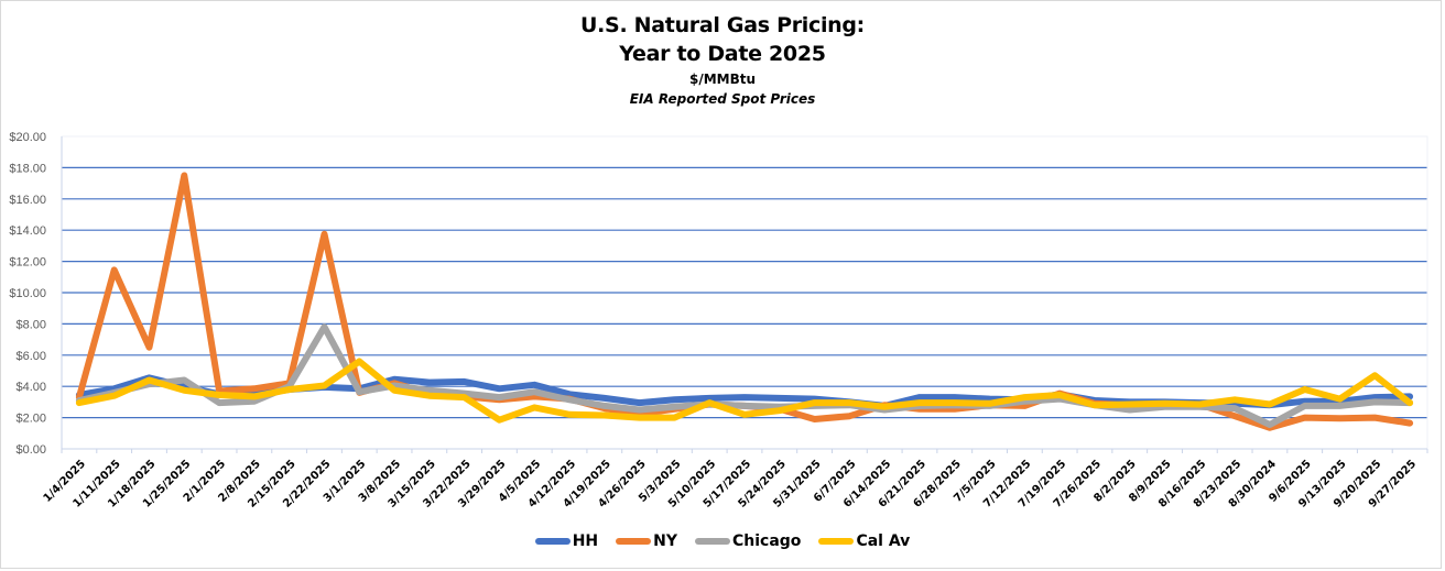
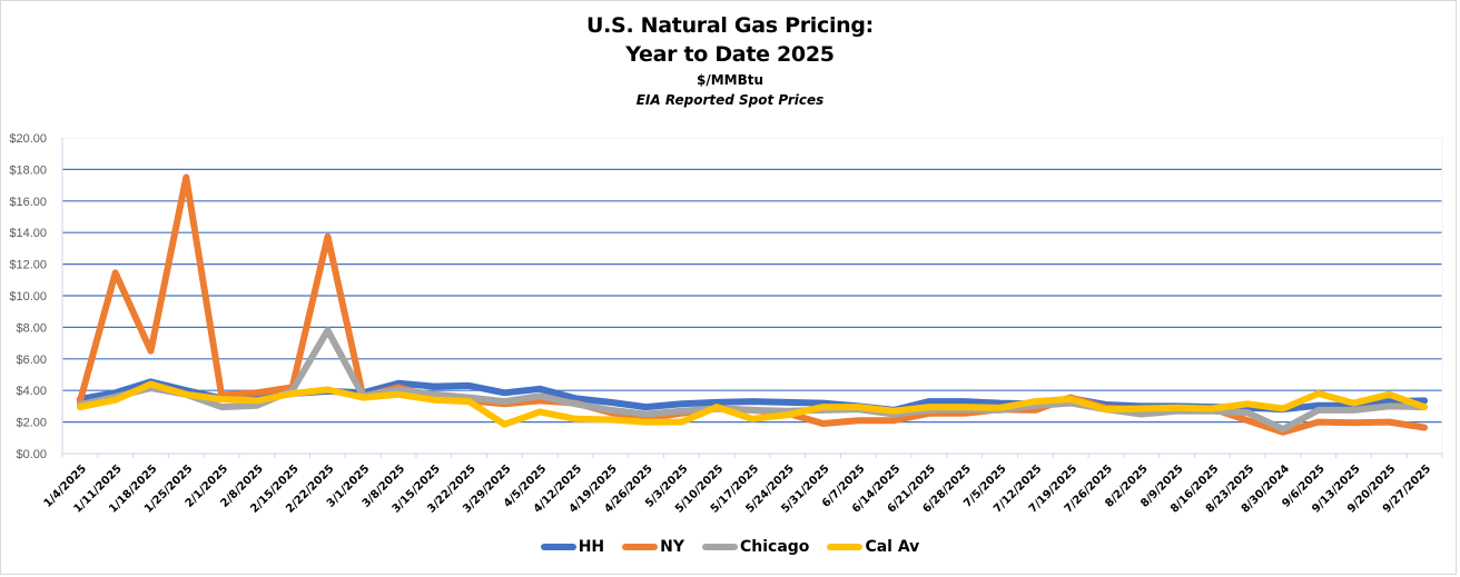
Chicago/1/25/2025: $4.4 -> $3.8
Cal Av/3/1/2025: $5.6 -> $3.5
NY/6/14/2025: $2.8 -> $2.1
Cal Av/9/20/2025: $4.7 -> $3.8
